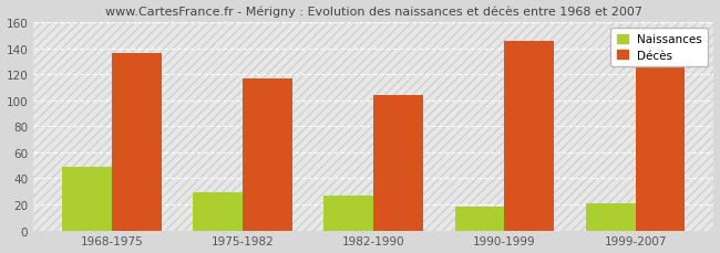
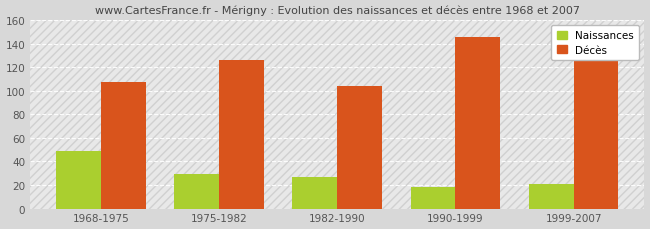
Décès/1968-1975: 136 -> 107
Décès/1975-1982: 117 -> 126
